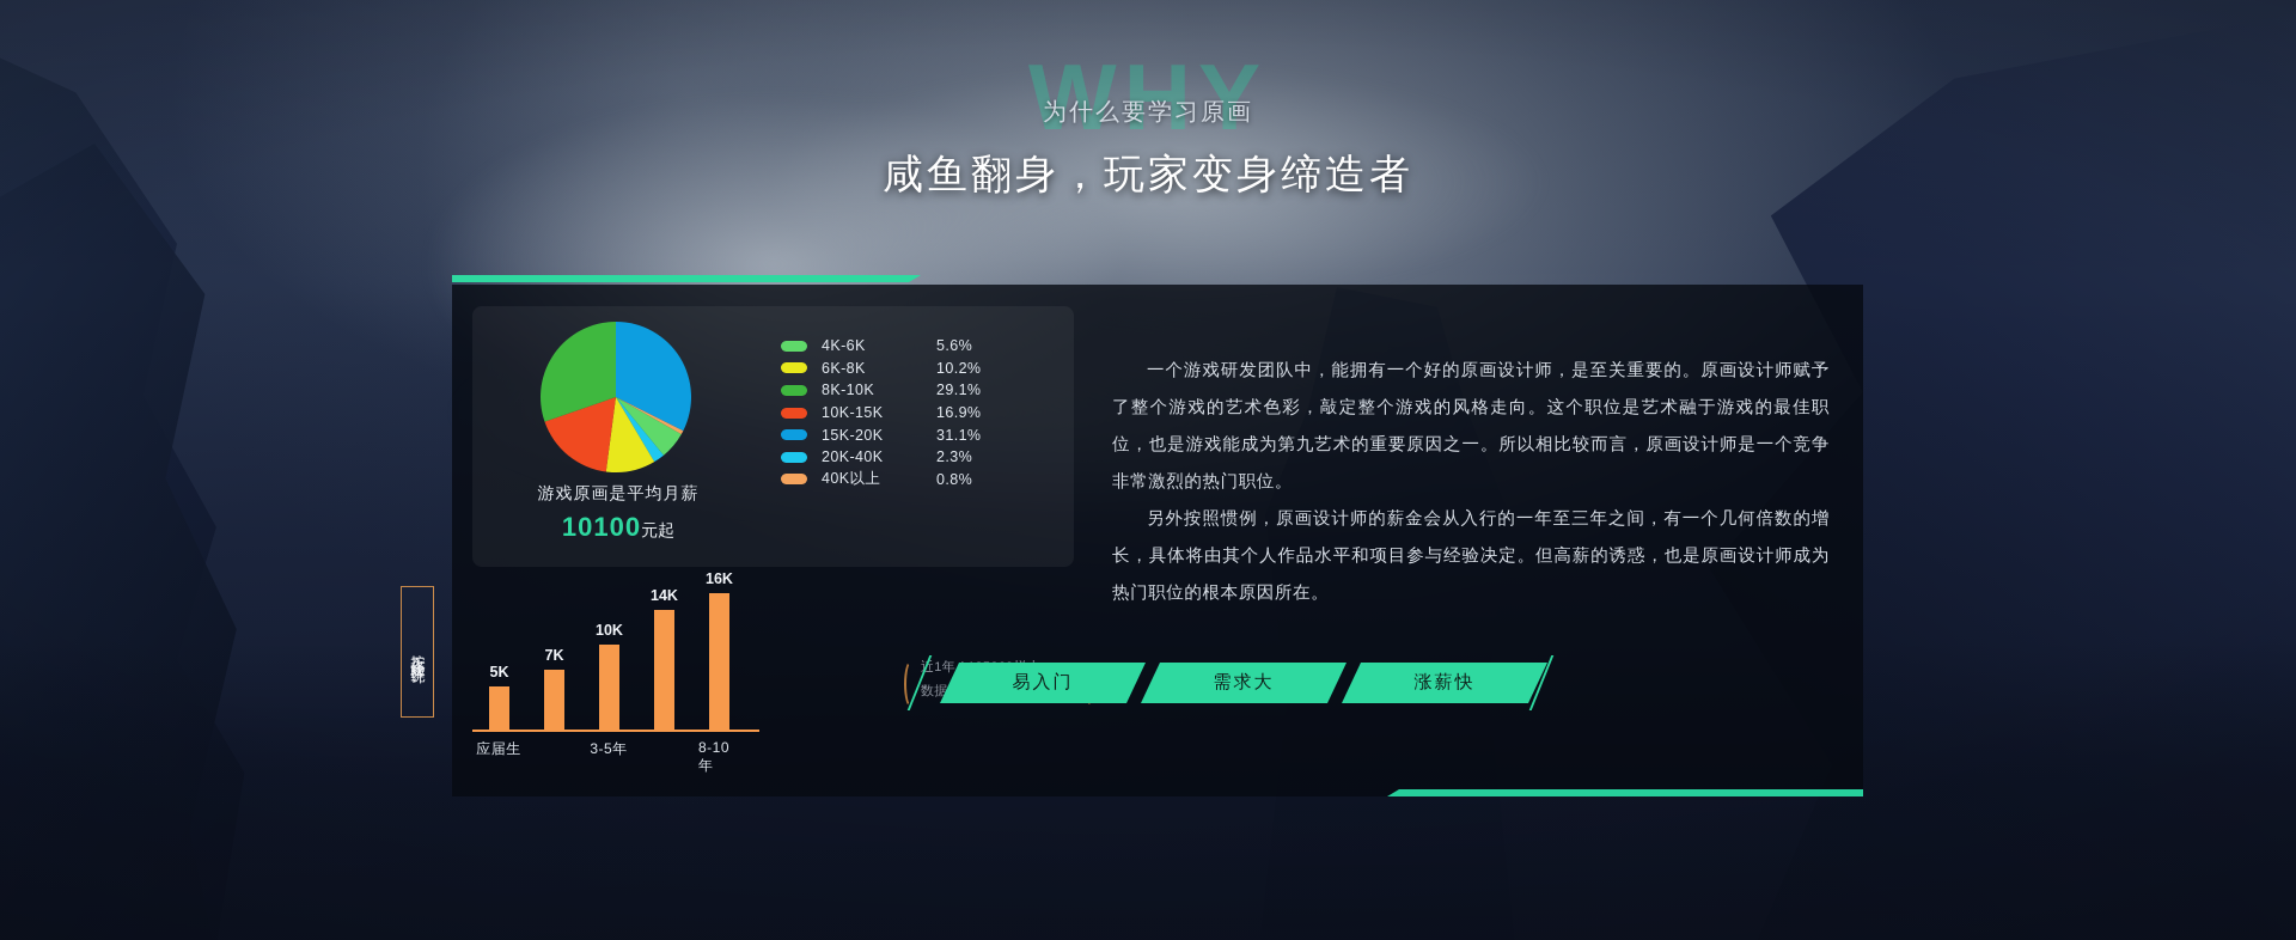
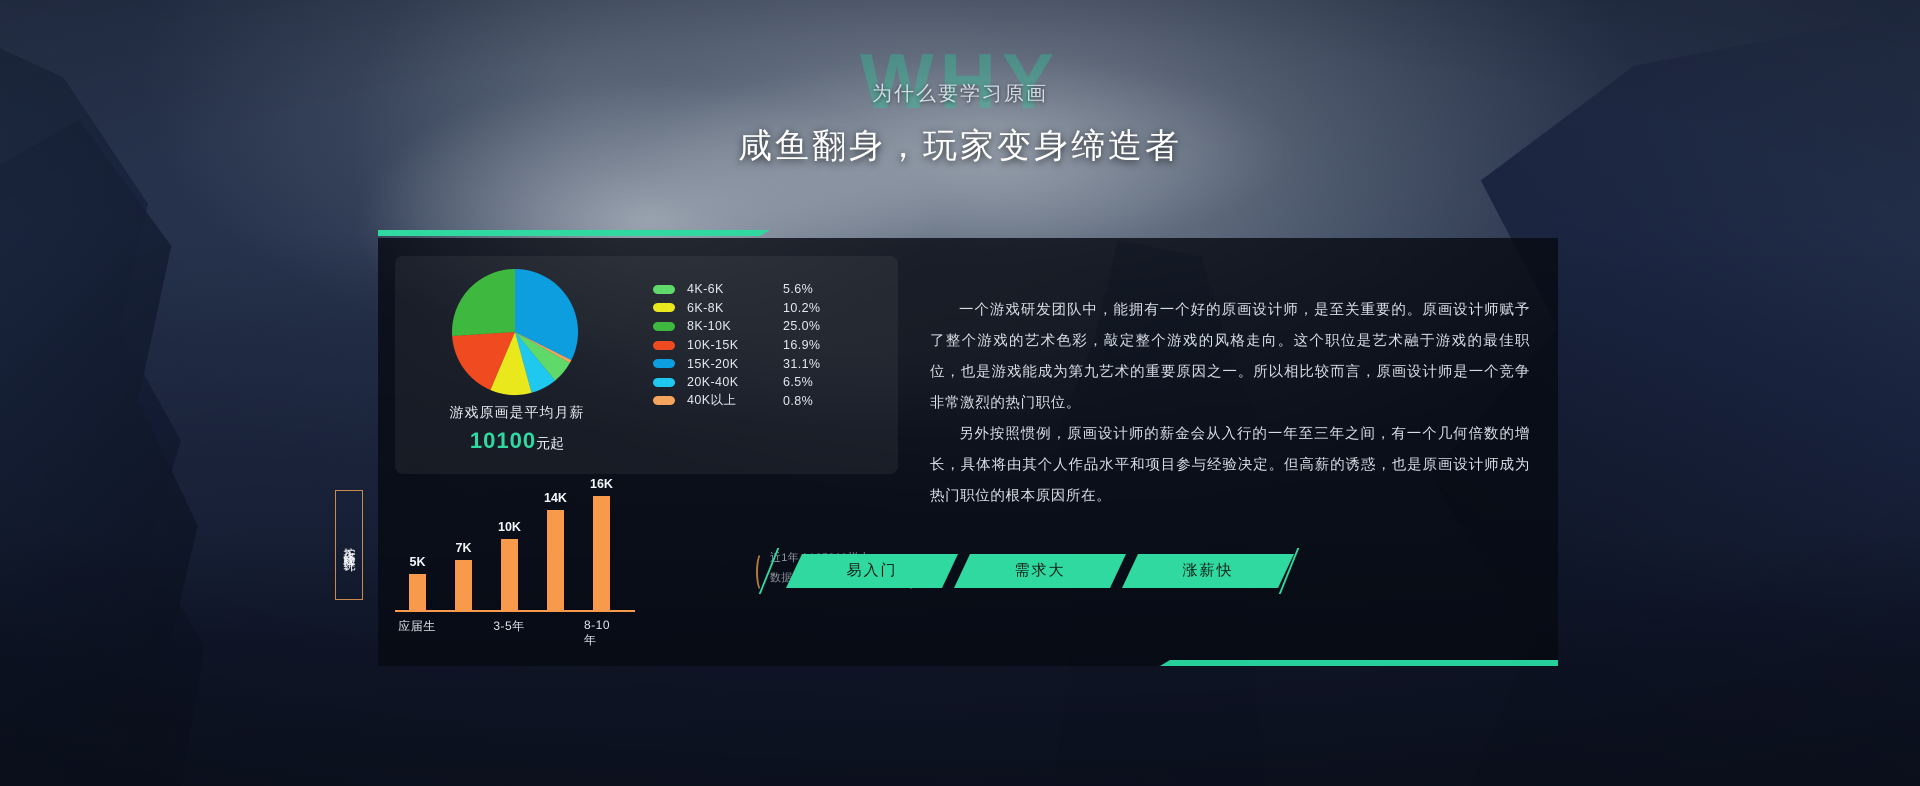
游戏原画是平均月薪/8K-10K: 29.1% -> 25.0%
游戏原画是平均月薪/20K-40K: 2.3% -> 6.5%
